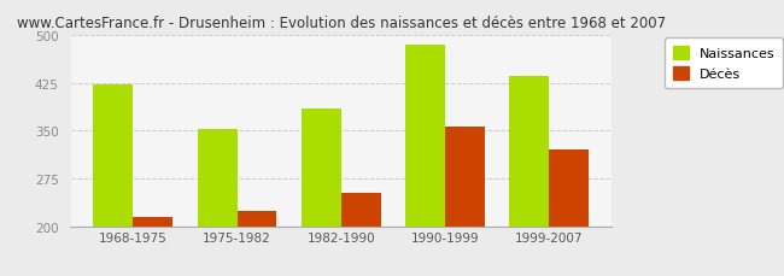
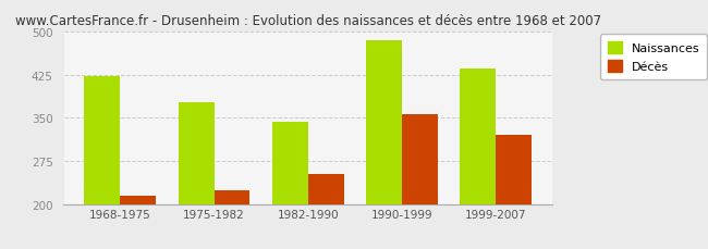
Naissances/1975-1982: 352 -> 376
Naissances/1982-1990: 385 -> 342
